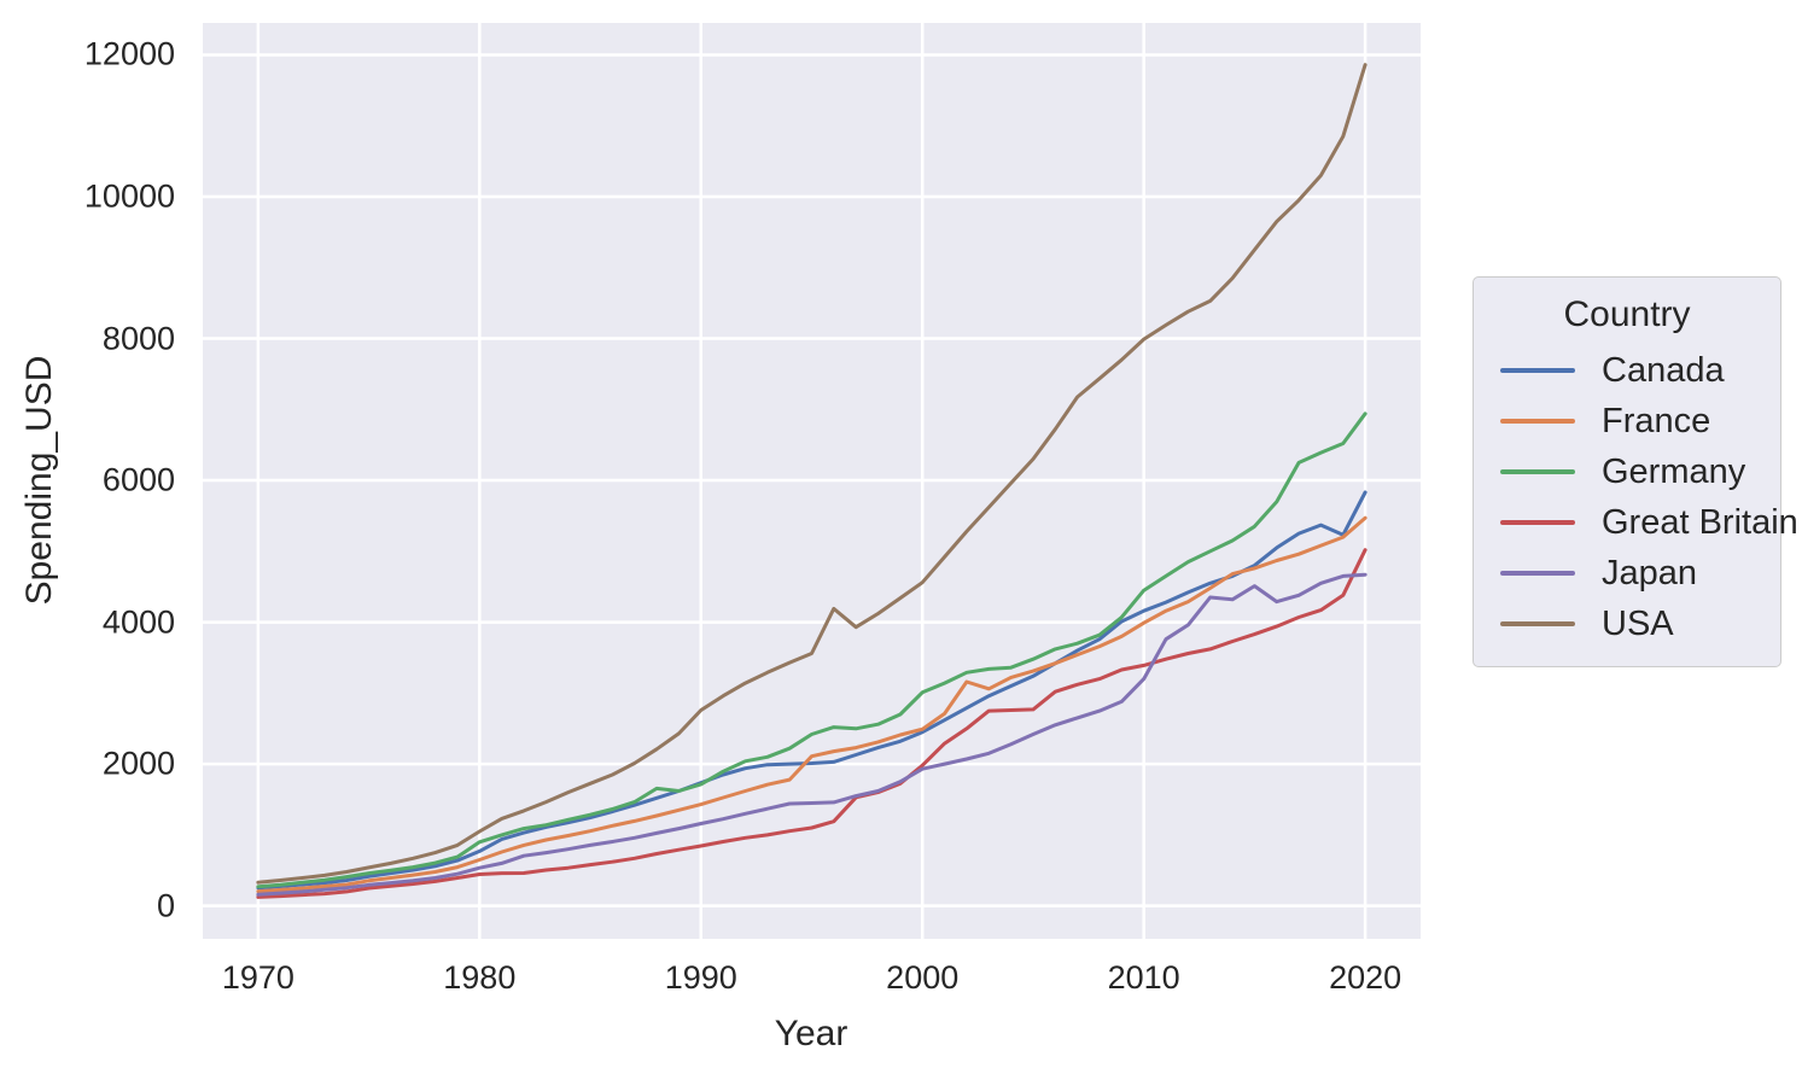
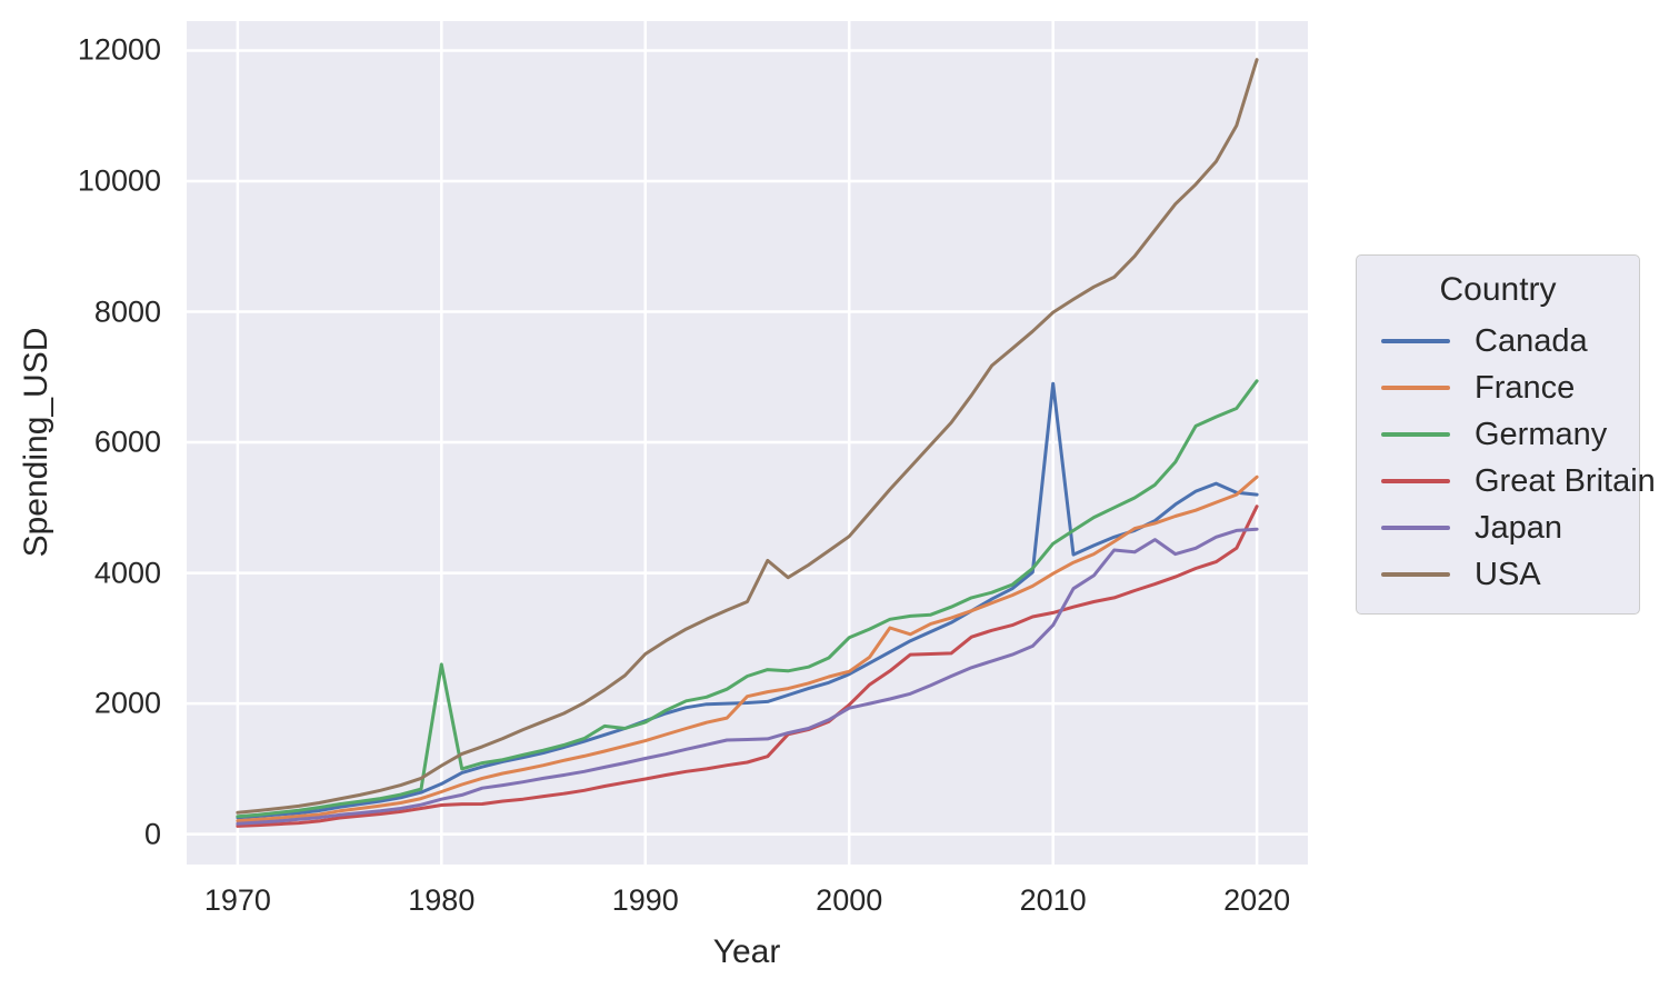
Germany/1980: 900 -> 2600
Canada/2010: 4200 -> 6900
Canada/2020: 5800 -> 5200
